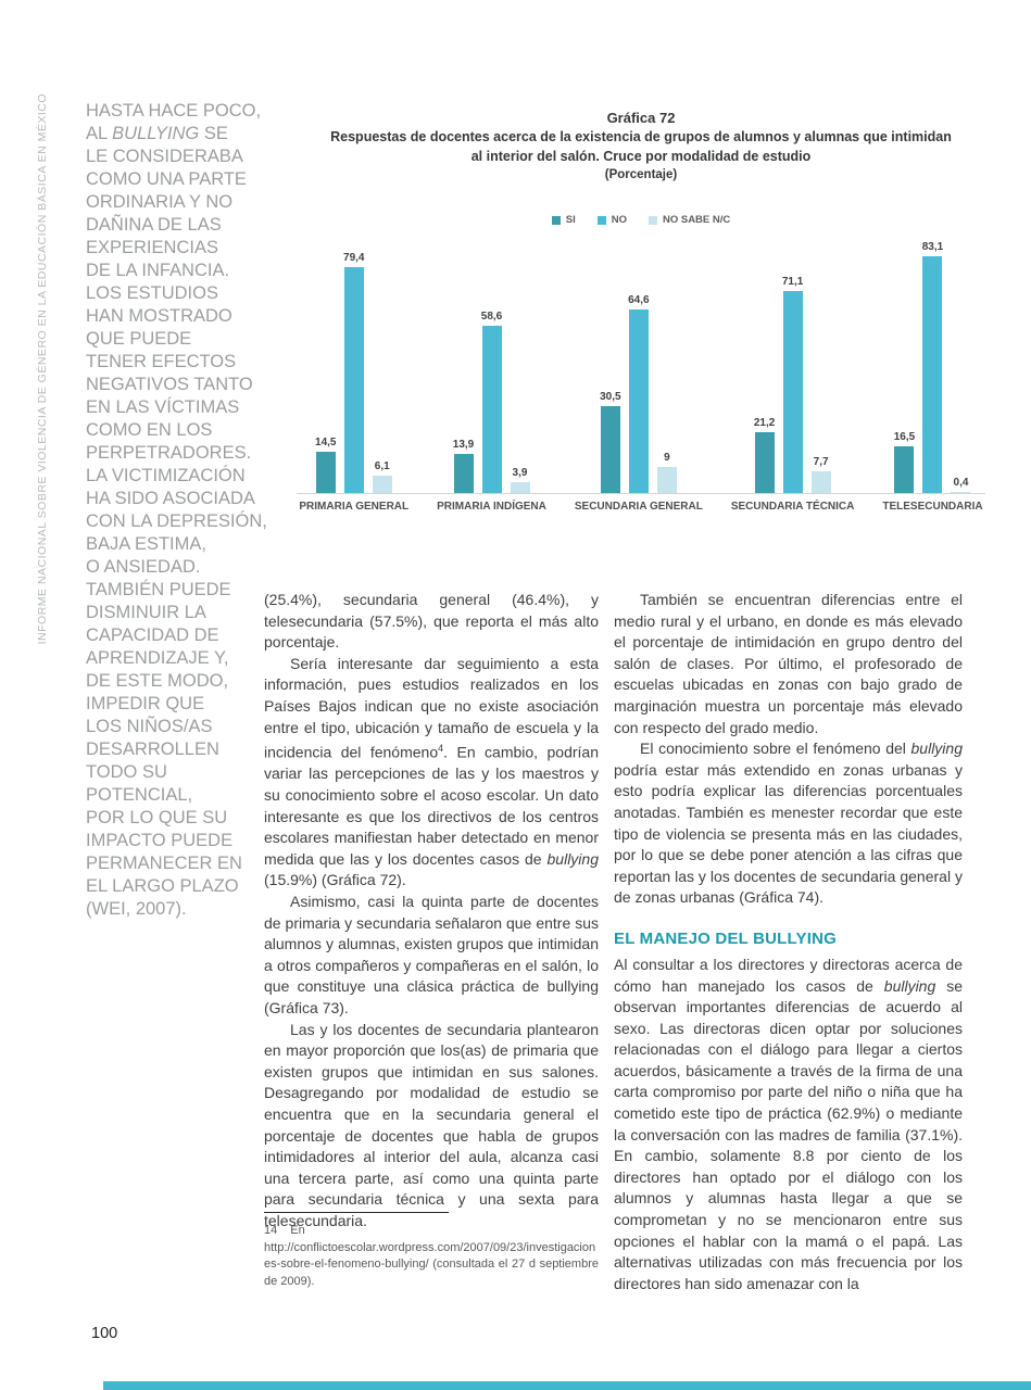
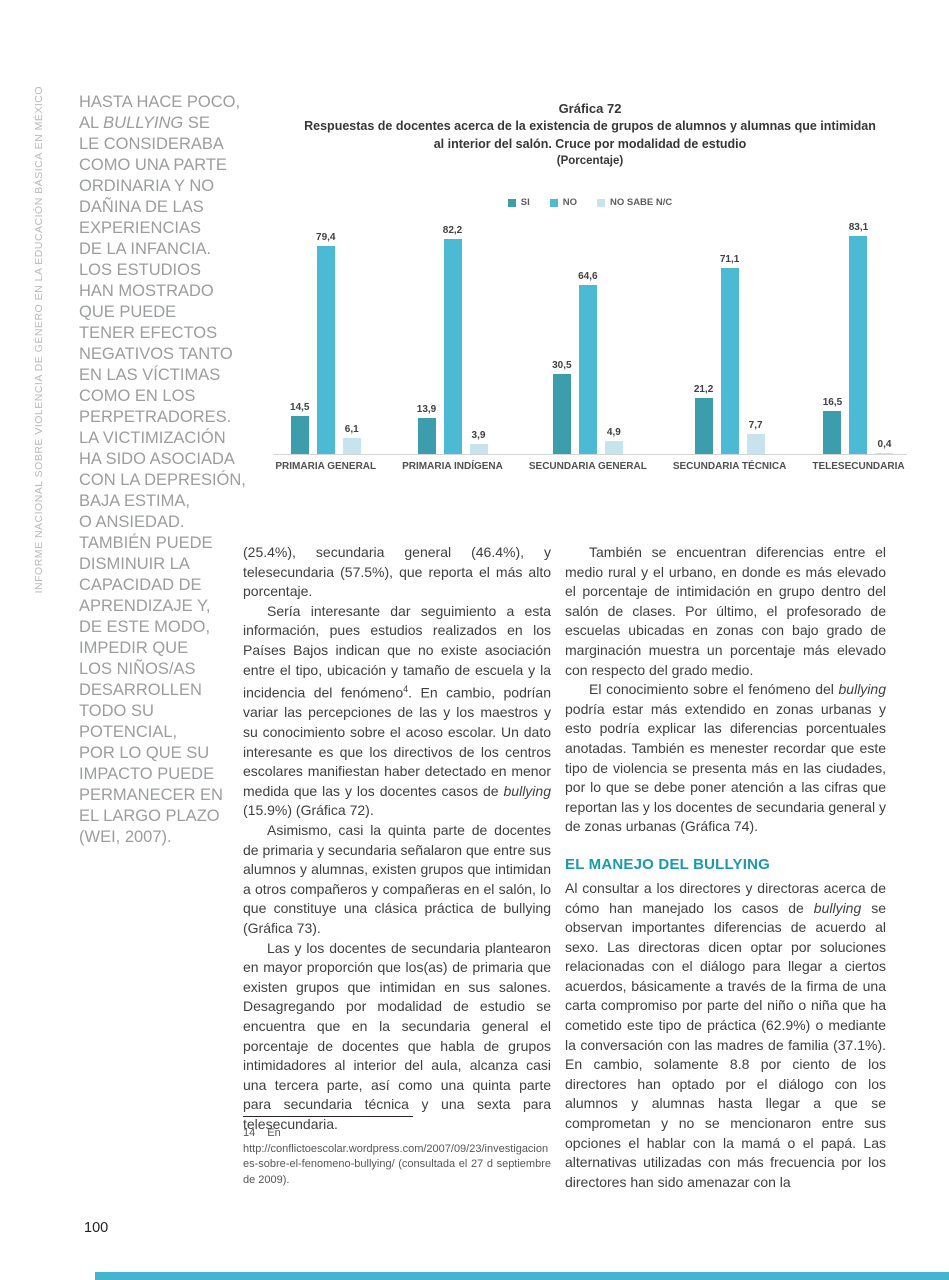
NO/PRIMARIA INDÍGENA: 58,6 -> 82,2
NO SABE N/C/SECUNDARIA GENERAL: 9 -> 4,9
